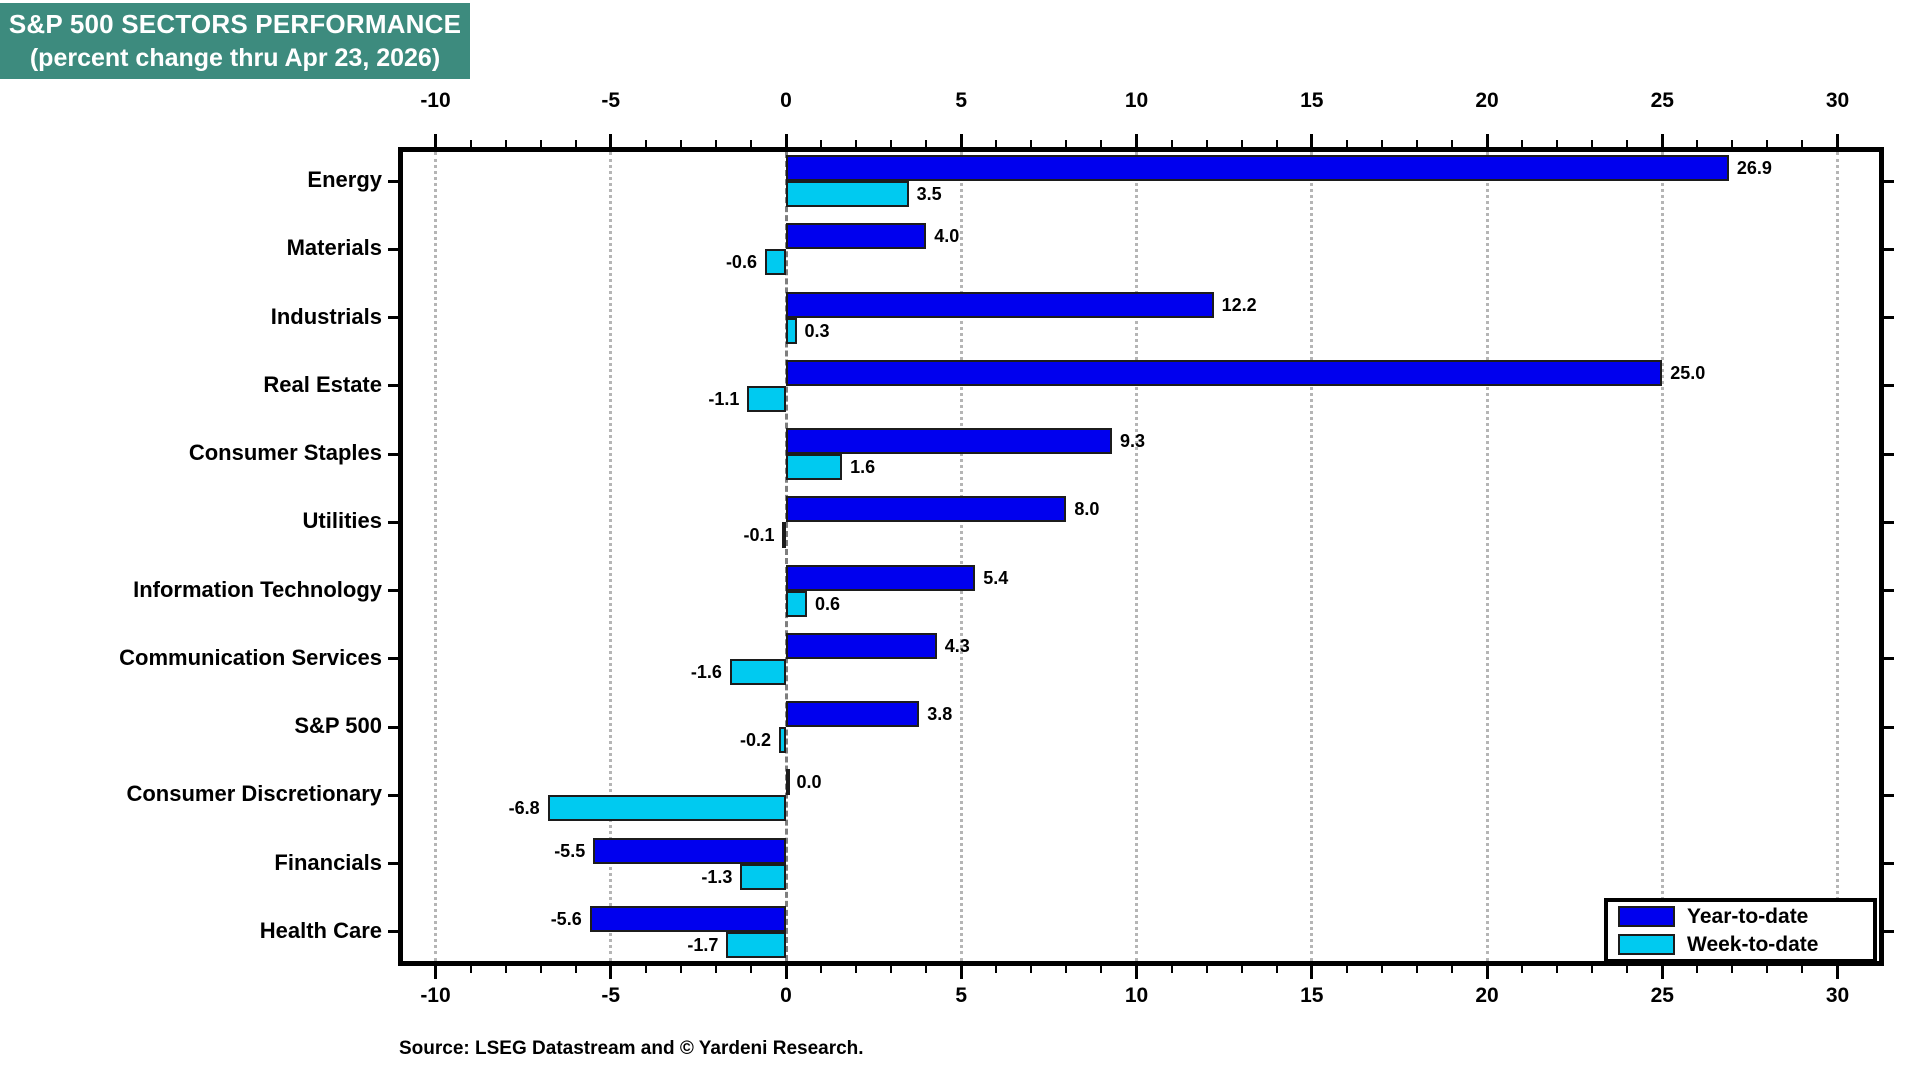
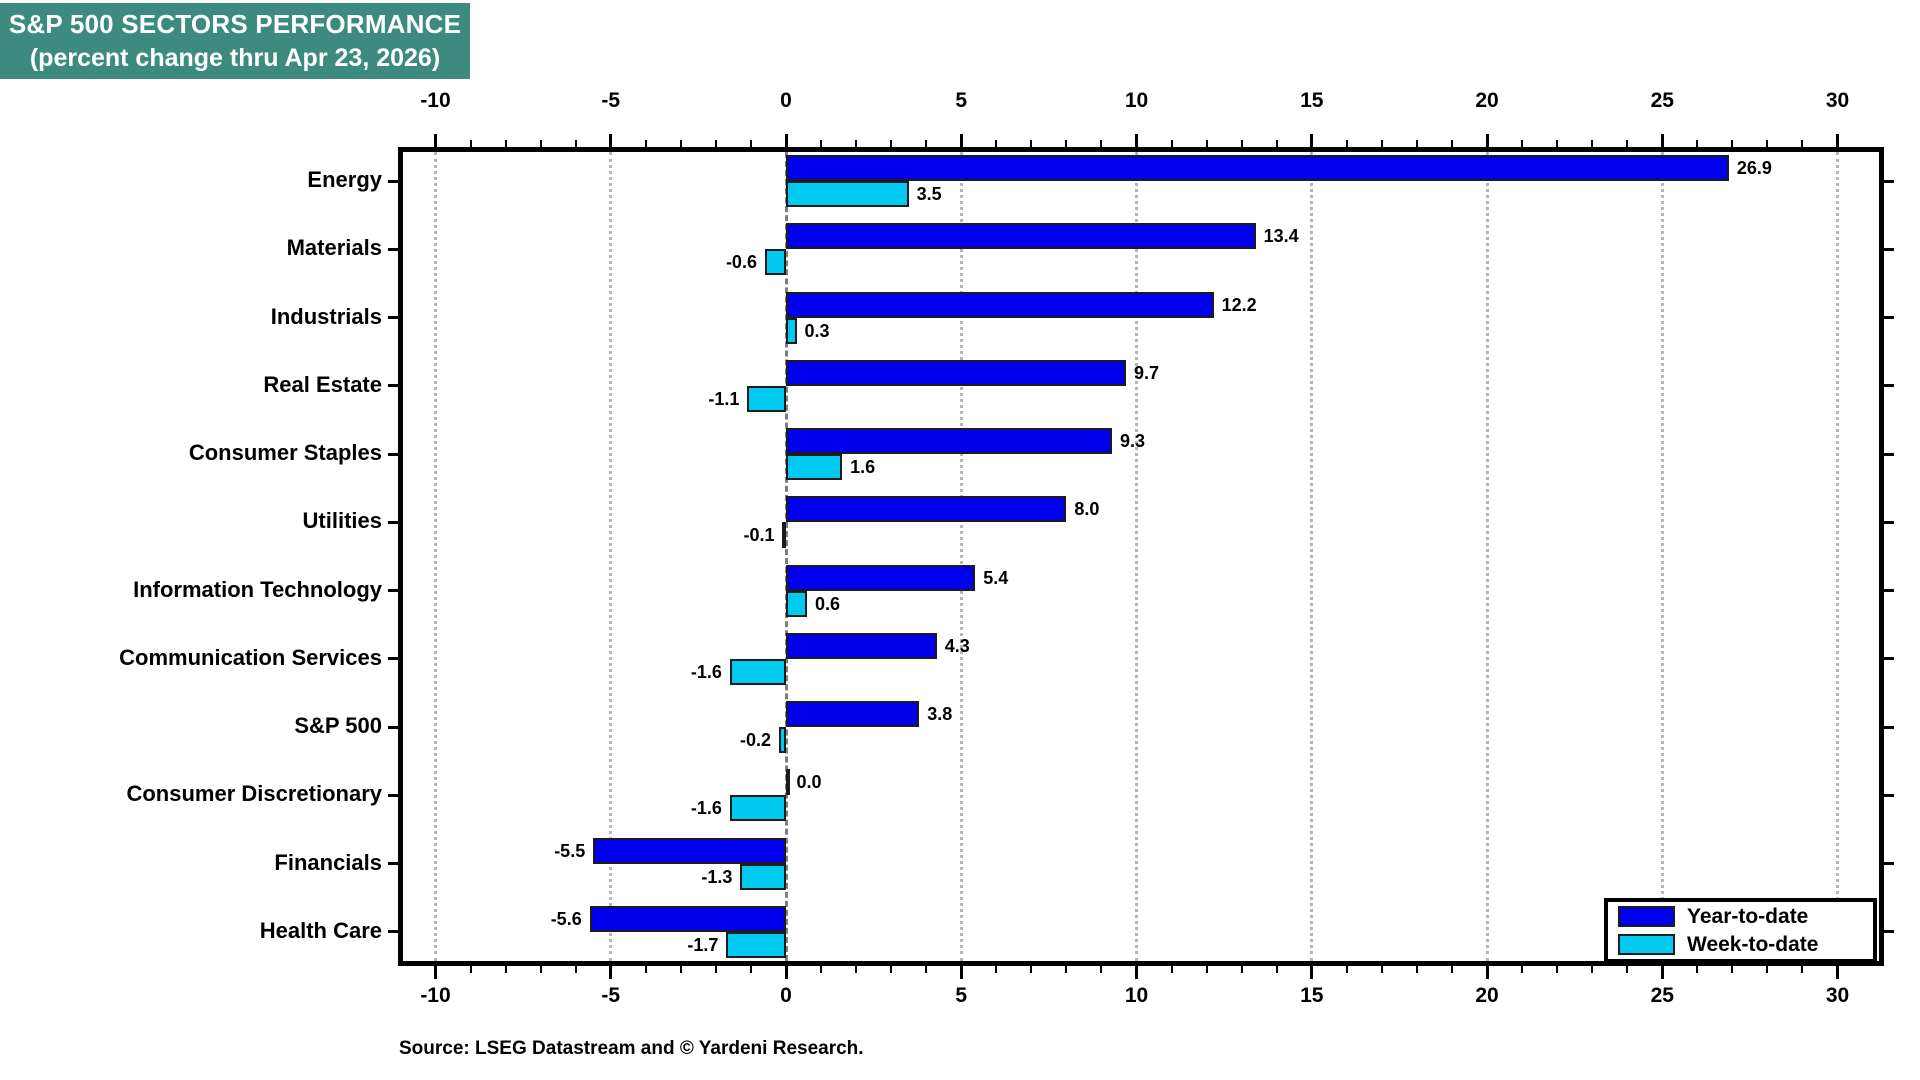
Year-to-date/Materials: 4.0 -> 13.4
Year-to-date/Real Estate: 25.0 -> 9.7
Week-to-date/Consumer Discretionary: -6.8 -> -1.6
